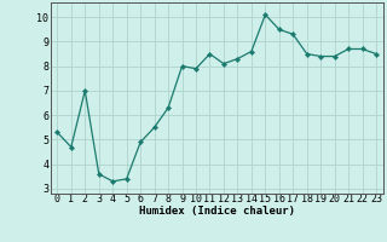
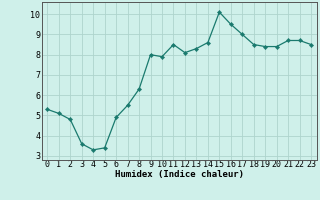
1: 4.7 -> 5.1
2: 7.0 -> 4.8
17: 9.3 -> 9.0
